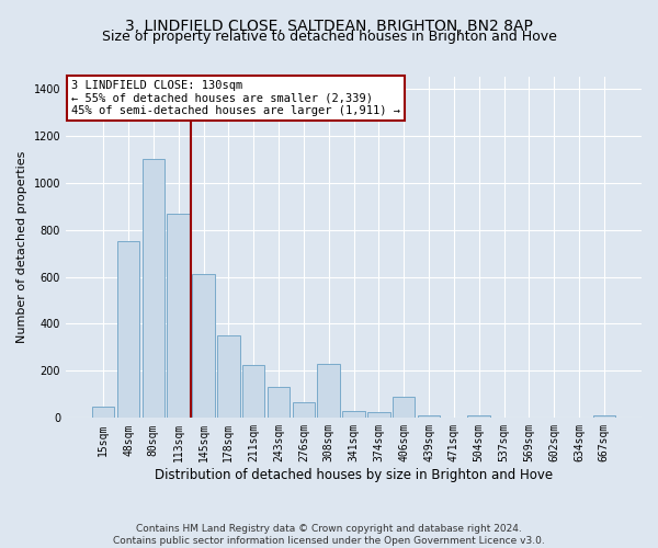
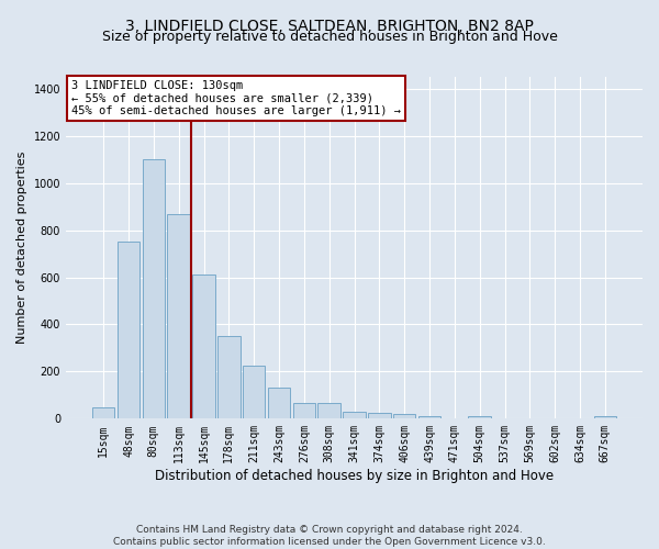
308sqm: 230 -> 65
406sqm: 90 -> 18
